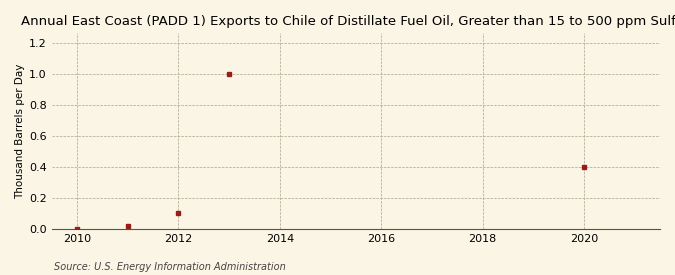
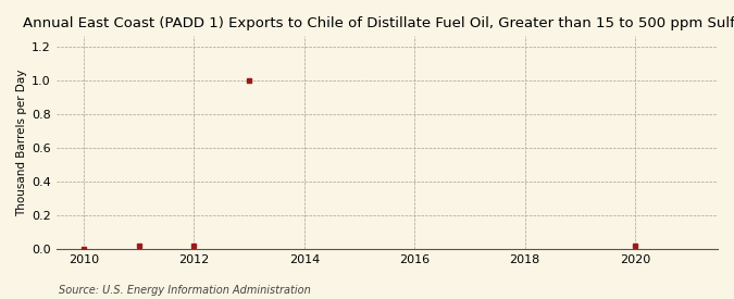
2012: 0.10 -> 0.02
2020: 0.40 -> 0.02
